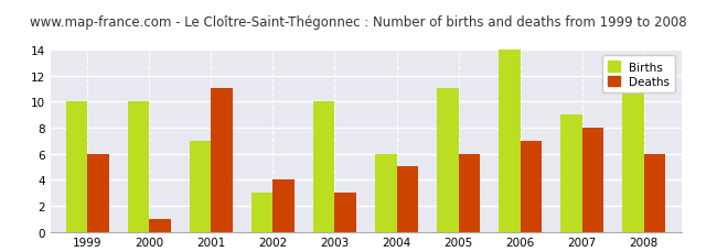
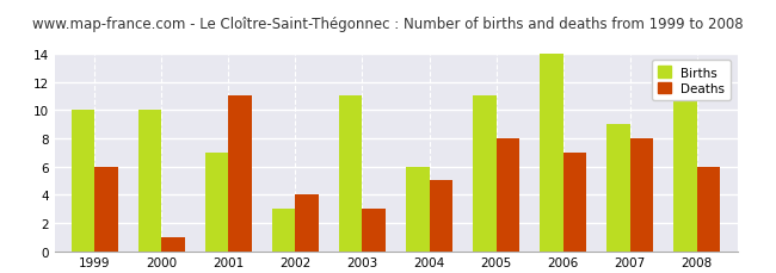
Births/2003: 10 -> 11
Deaths/2005: 6 -> 8
